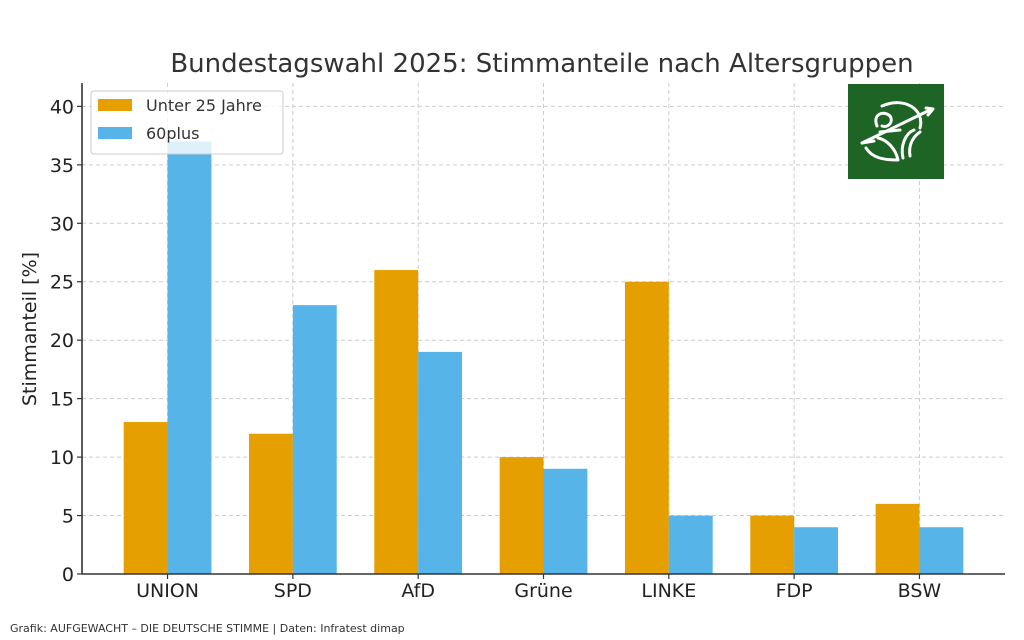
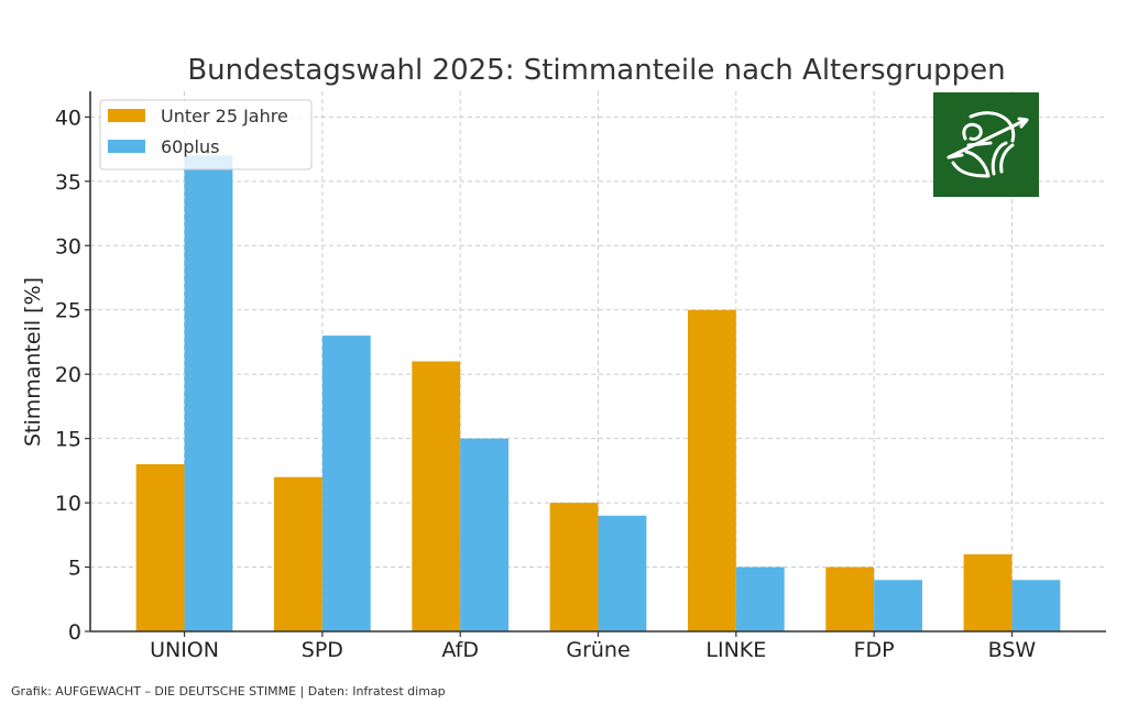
Unter 25 Jahre/AfD: 26 -> 21
60plus/AfD: 19 -> 15
